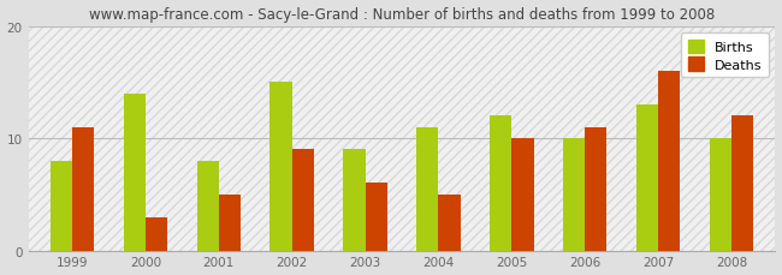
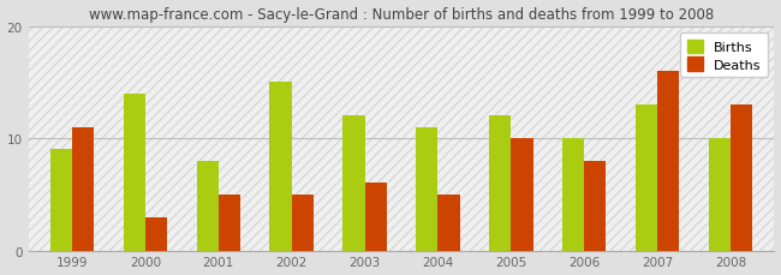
Births/1999: 8 -> 9
Deaths/2002: 9 -> 5
Births/2003: 9 -> 12
Deaths/2006: 11 -> 8
Deaths/2008: 12 -> 13
